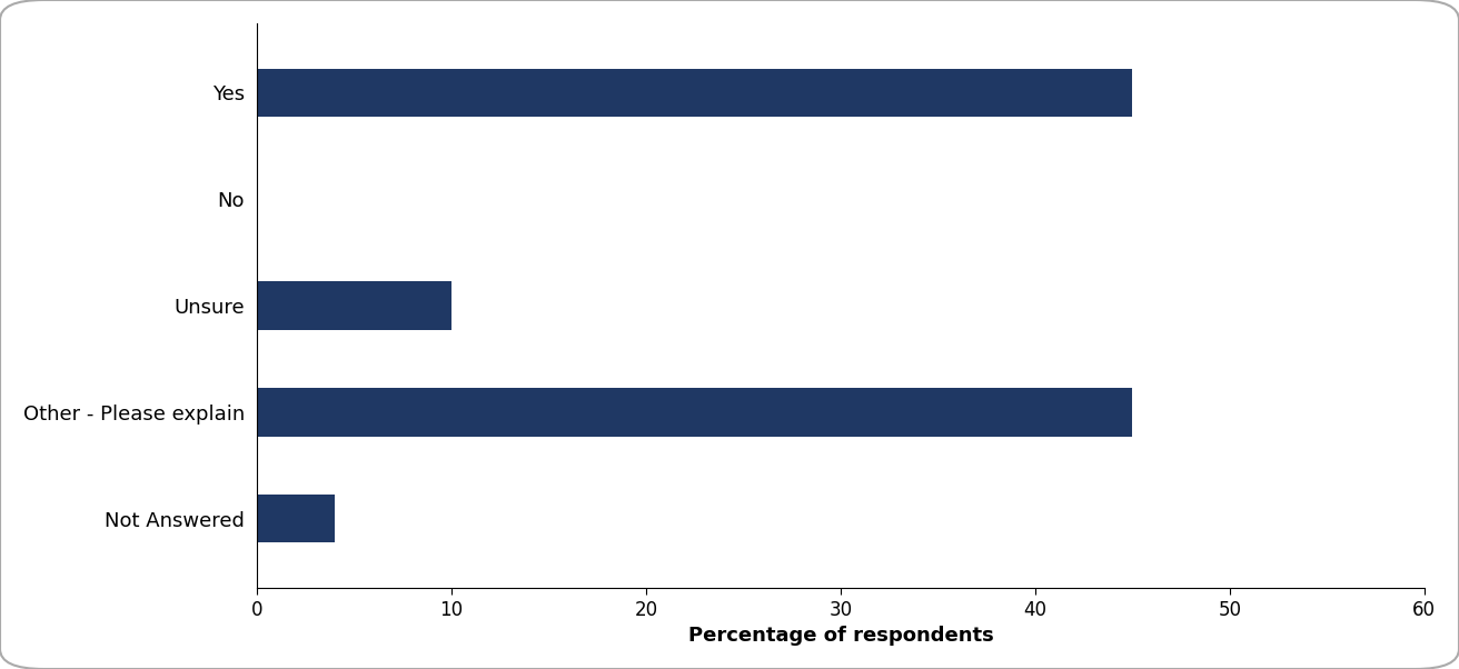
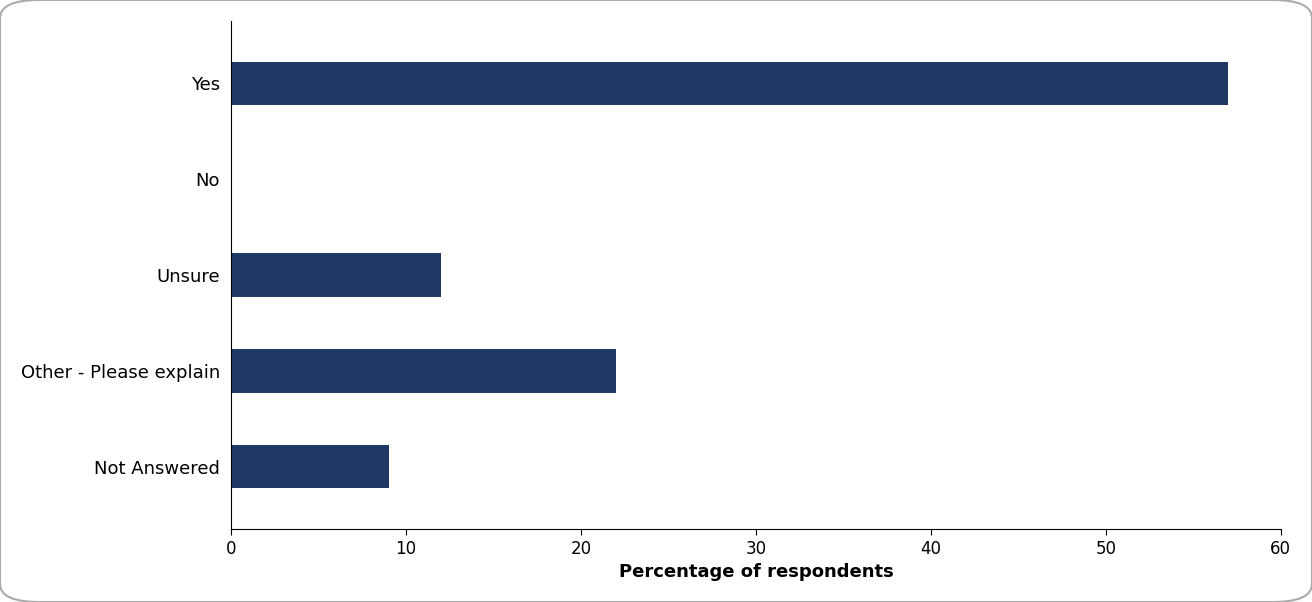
Yes: 45 -> 57
Unsure: 10 -> 12
Other - Please explain: 45 -> 22
Not Answered: 4 -> 9
